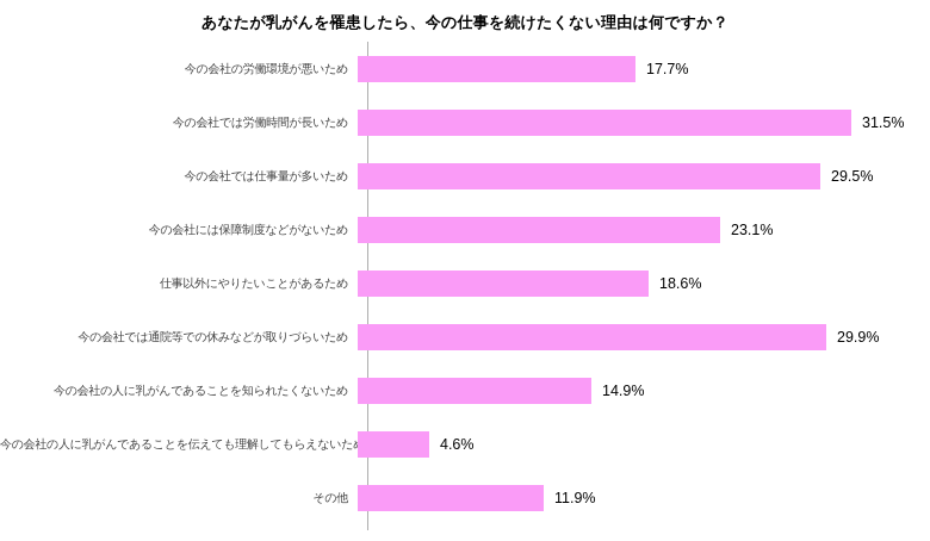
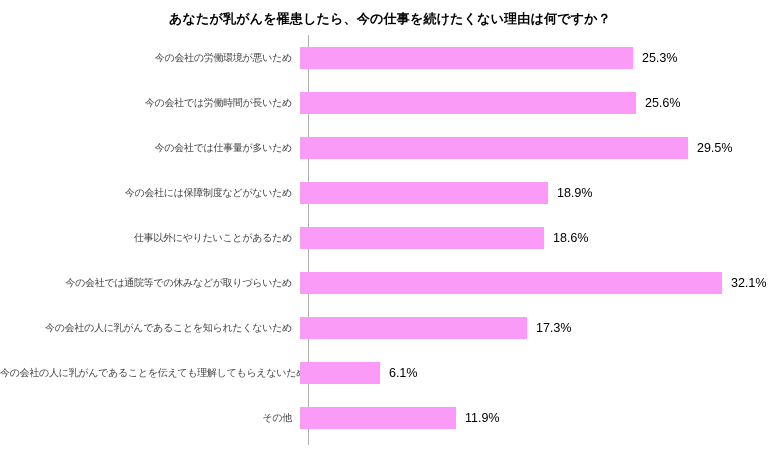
今の会社の労働環境が悪いため: 17.7% -> 25.3%
今の会社では労働時間が長いため: 31.5% -> 25.6%
今の会社には保障制度などがないため: 23.1% -> 18.9%
今の会社では通院等での休みなどが取りづらいため: 29.9% -> 32.1%
今の会社の人に乳がんであることを知られたくないため: 14.9% -> 17.3%
今の会社の人に乳がんであることを伝えても理解してもらえないため: 4.6% -> 6.1%
